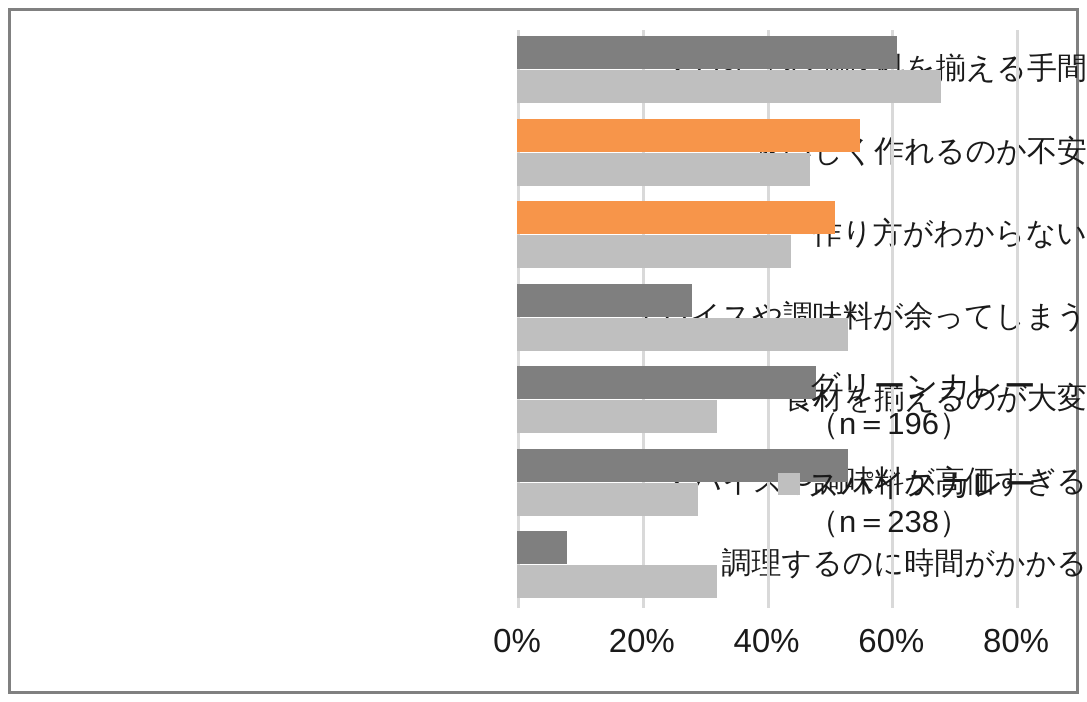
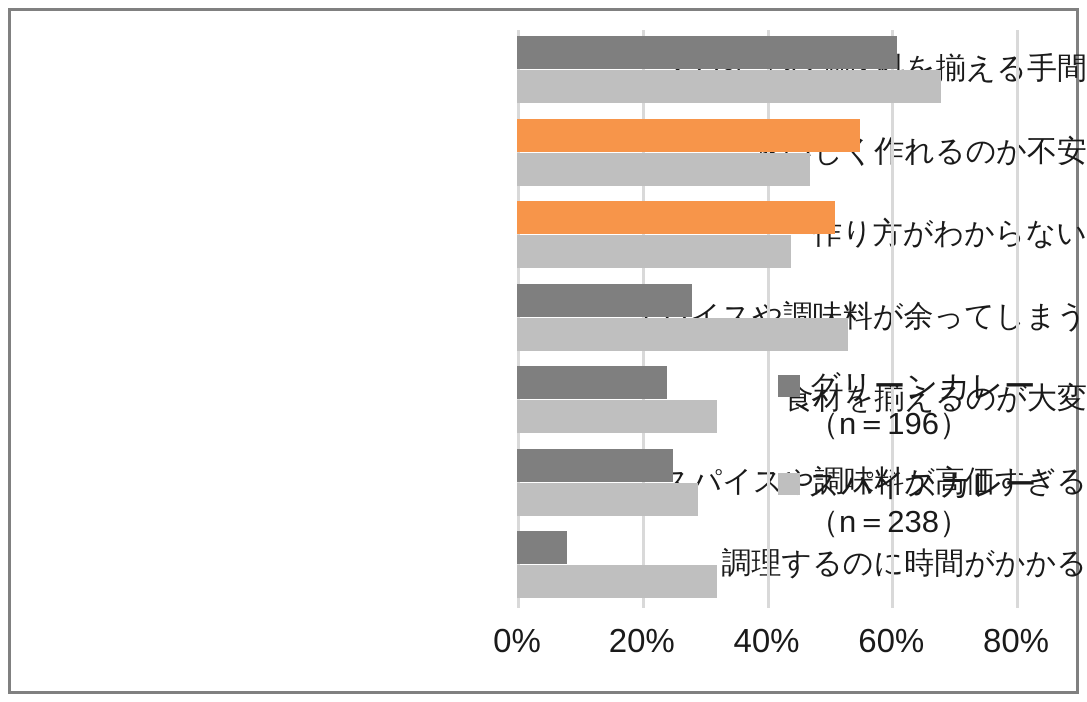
グリーンカレー/食材を揃えるのが大変: 48% -> 24%
グリーンカレー/スパイスや調味料が高価すぎる: 53% -> 25%
